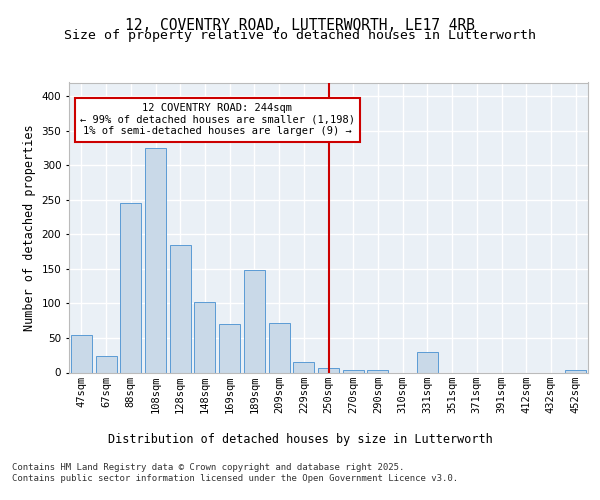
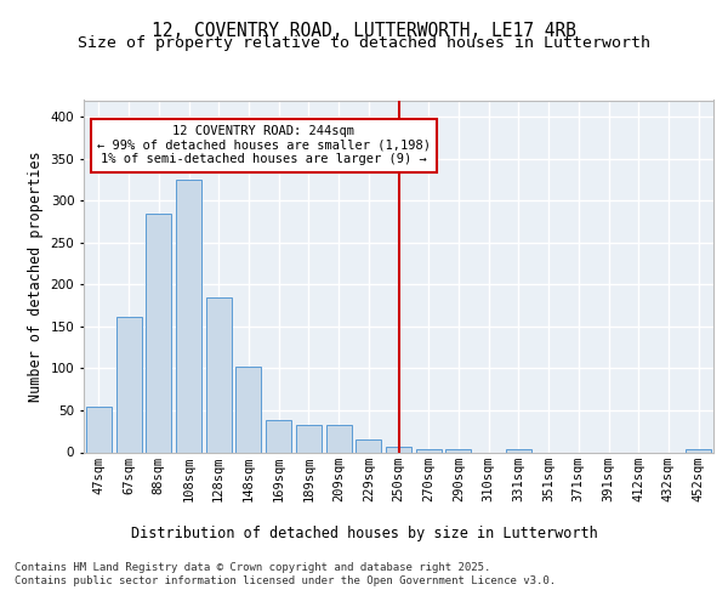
67sqm: 24 -> 162
88sqm: 246 -> 284
169sqm: 70 -> 38
189sqm: 148 -> 32
209sqm: 72 -> 32
331sqm: 30 -> 4
